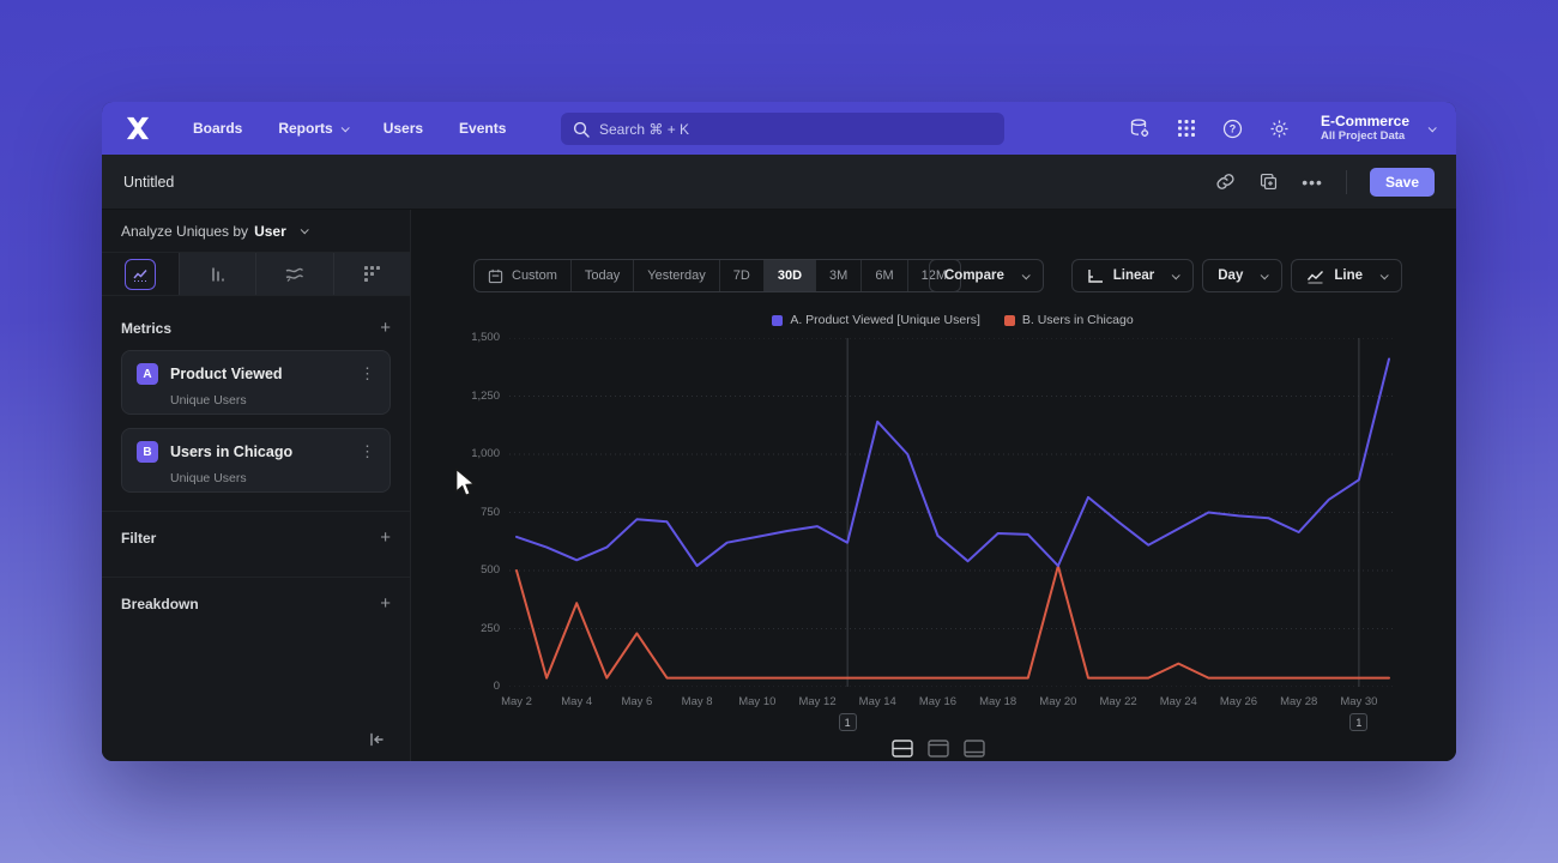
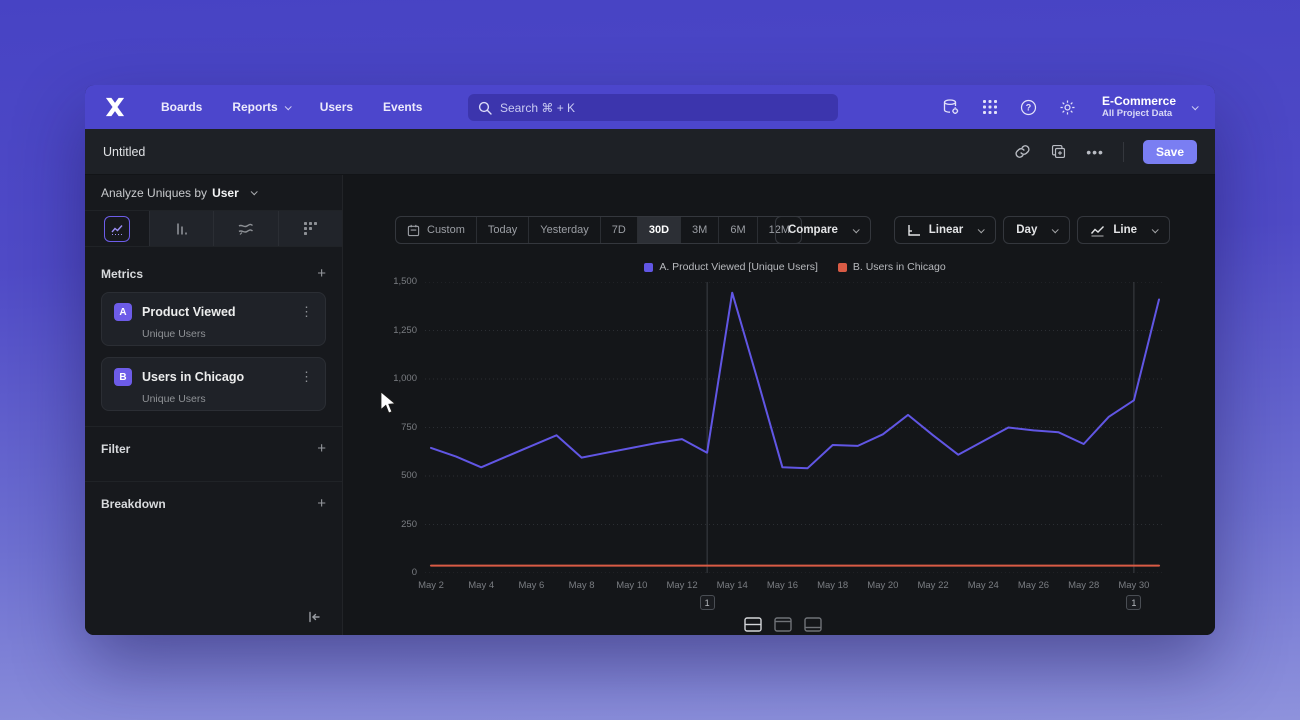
B. Users in Chicago/May 2: 500 -> 40
B. Users in Chicago/May 4: 360 -> 40
A. Product Viewed [Unique Users]/May 6: 720 -> 660
B. Users in Chicago/May 6: 230 -> 40
A. Product Viewed [Unique Users]/May 8: 520 -> 600
A. Product Viewed [Unique Users]/May 14: 1140 -> 1440
A. Product Viewed [Unique Users]/May 16: 650 -> 540
A. Product Viewed [Unique Users]/May 20: 520 -> 720
B. Users in Chicago/May 20: 520 -> 40
B. Users in Chicago/May 24: 100 -> 40
